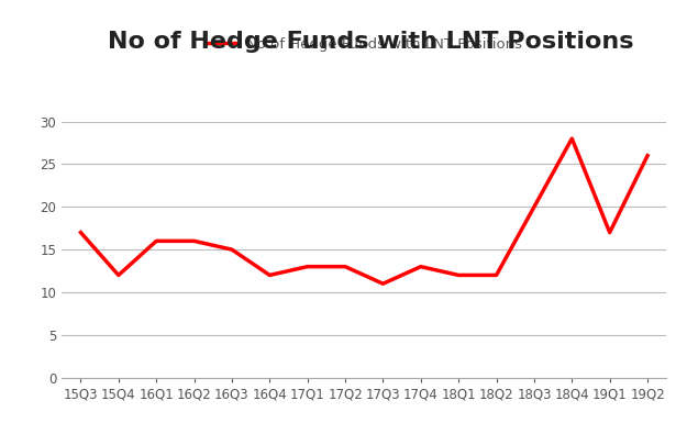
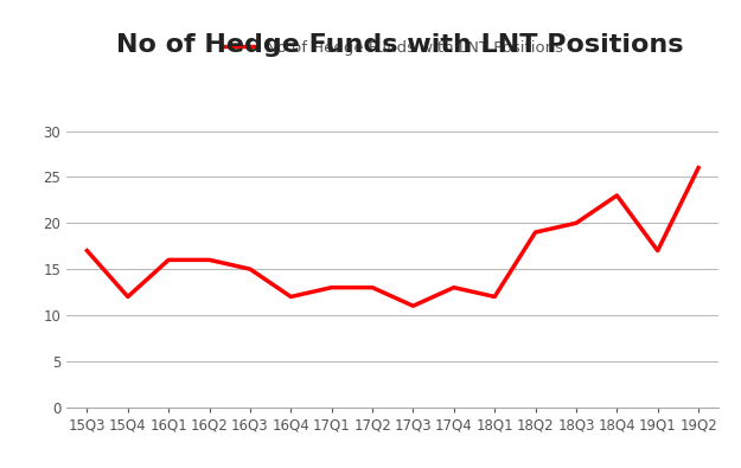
18Q2: 12 -> 19
18Q4: 28 -> 23
